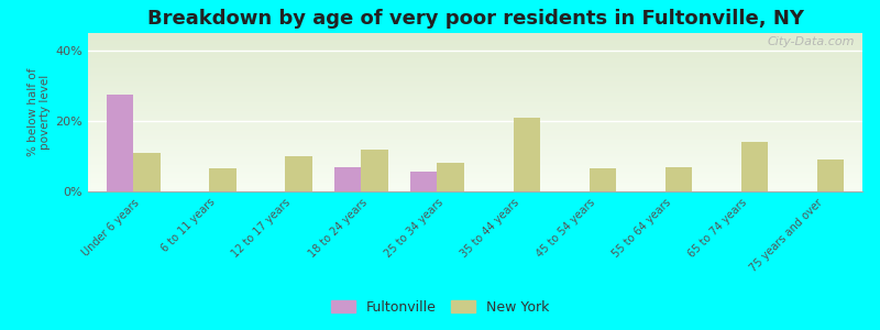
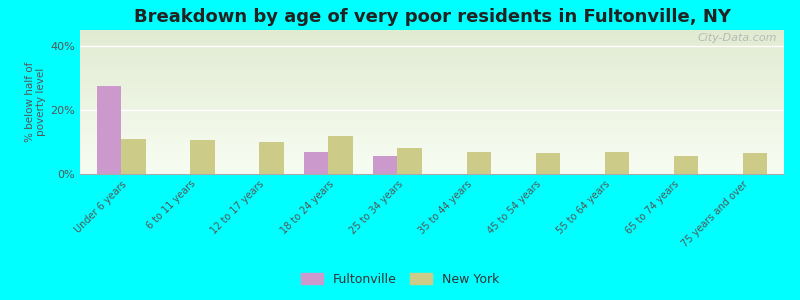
New York/6 to 11 years: 6.5% -> 10.5%
New York/35 to 44 years: 21.0% -> 7.0%
New York/65 to 74 years: 14.0% -> 5.5%
New York/75 years and over: 9.0% -> 6.5%
